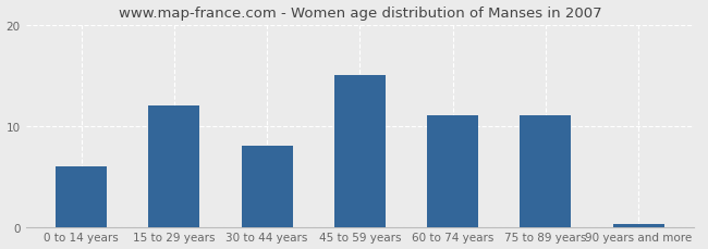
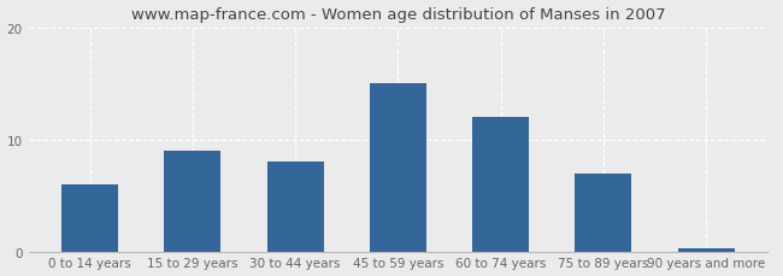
15 to 29 years: 12.0 -> 9.0
60 to 74 years: 11.0 -> 12.0
75 to 89 years: 11.0 -> 7.0
